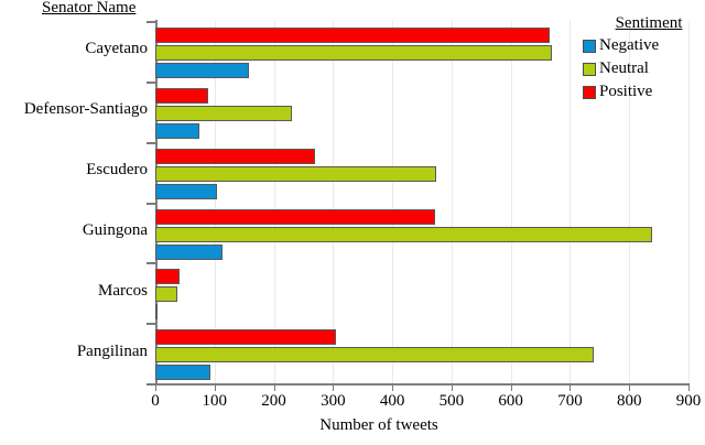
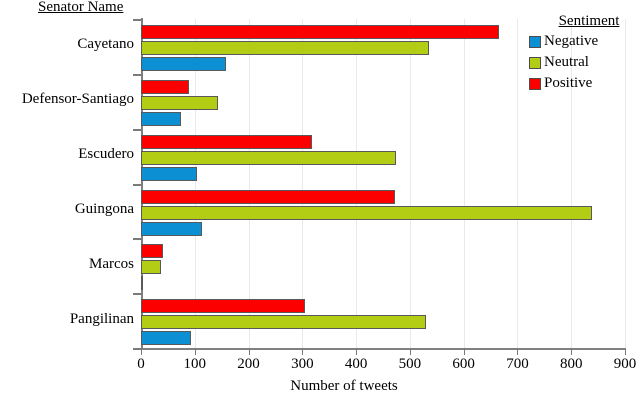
Neutral/Cayetano: 670 -> 540
Neutral/Defensor-Santiago: 230 -> 140
Positive/Escudero: 270 -> 320
Neutral/Pangilinan: 740 -> 530
